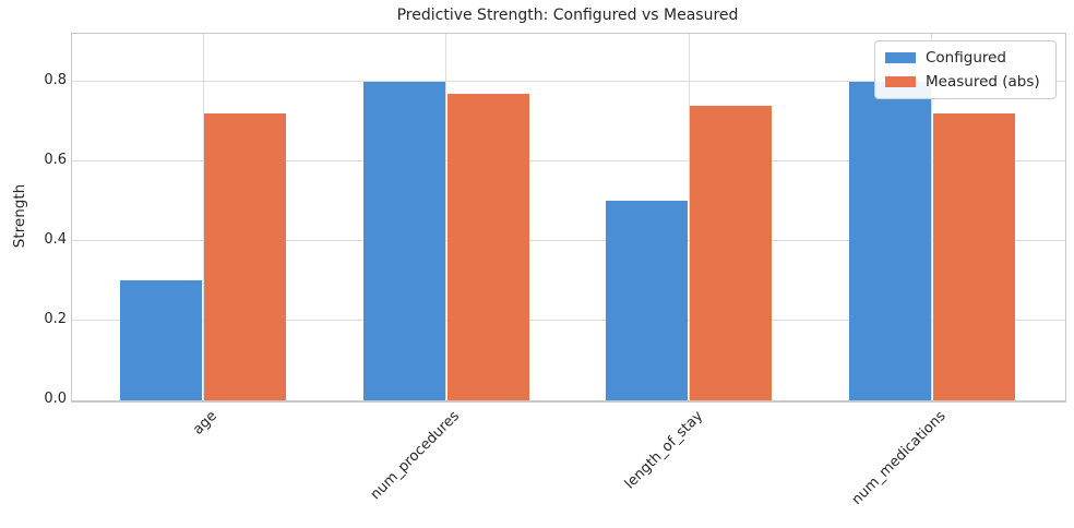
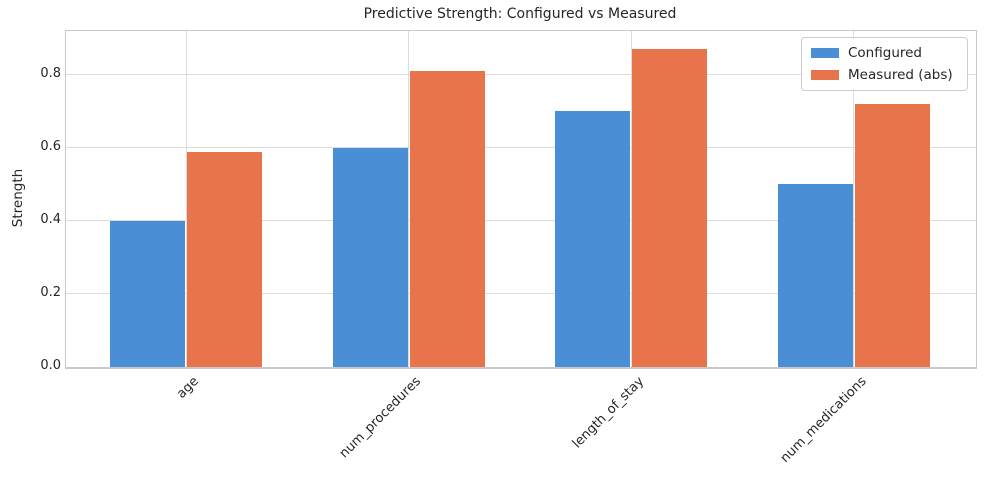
Configured/age: 0.3 -> 0.4
Measured (abs)/age: 0.72 -> 0.59
Configured/num_procedures: 0.8 -> 0.6
Measured (abs)/num_procedures: 0.77 -> 0.81
Configured/length_of_stay: 0.5 -> 0.7
Measured (abs)/length_of_stay: 0.74 -> 0.87
Configured/num_medications: 0.8 -> 0.5
